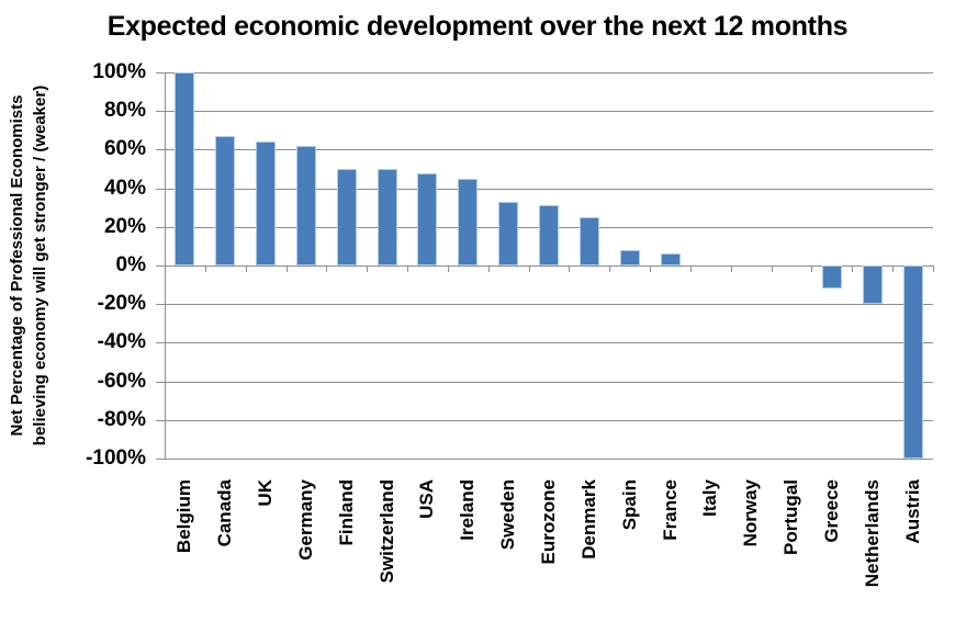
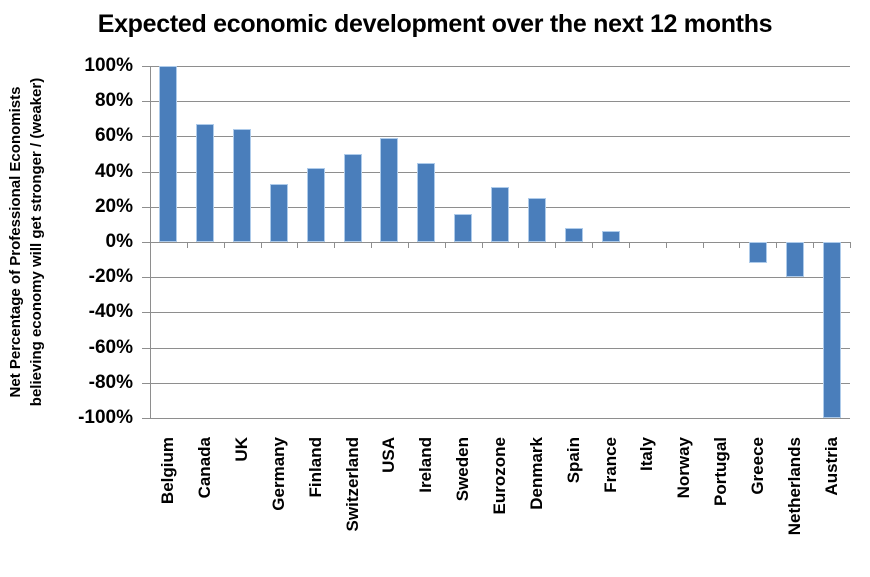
Germany: 62% -> 33%
Finland: 50% -> 42%
USA: 48% -> 59%
Sweden: 33% -> 16%
